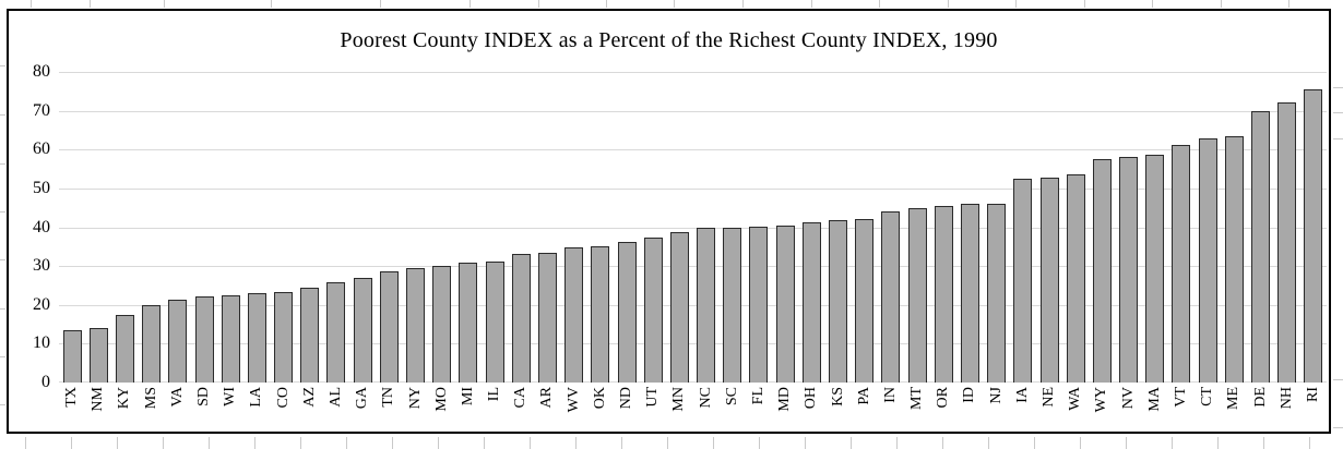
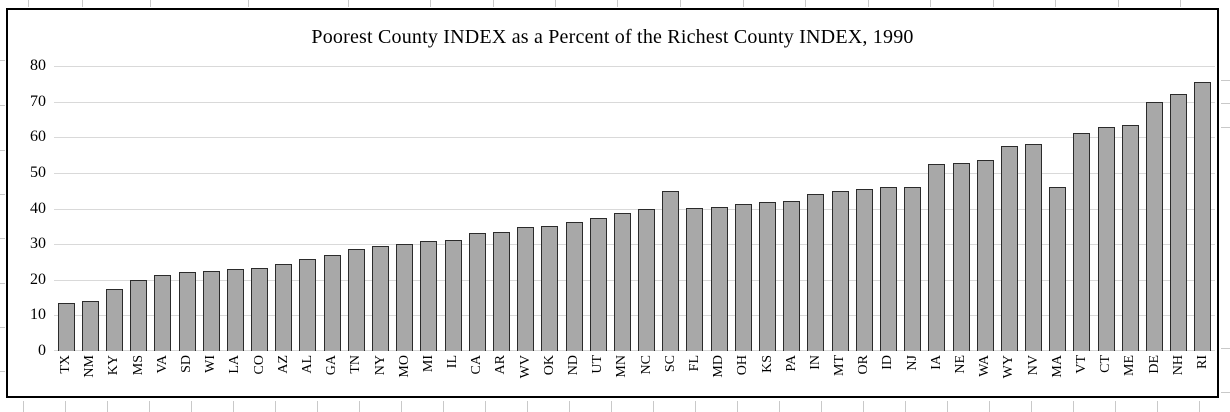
SC: 40 -> 45
MA: 59 -> 46
